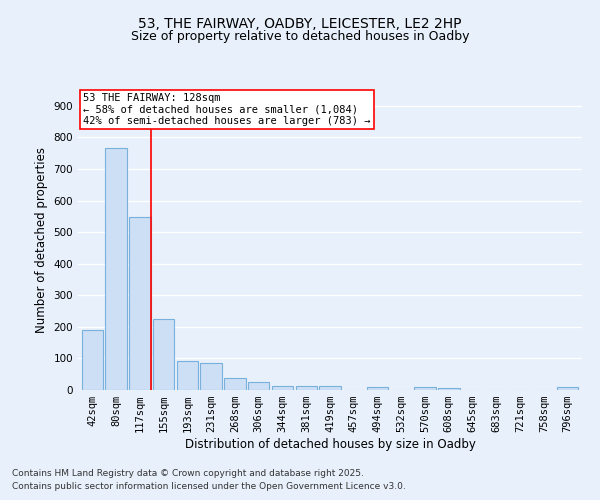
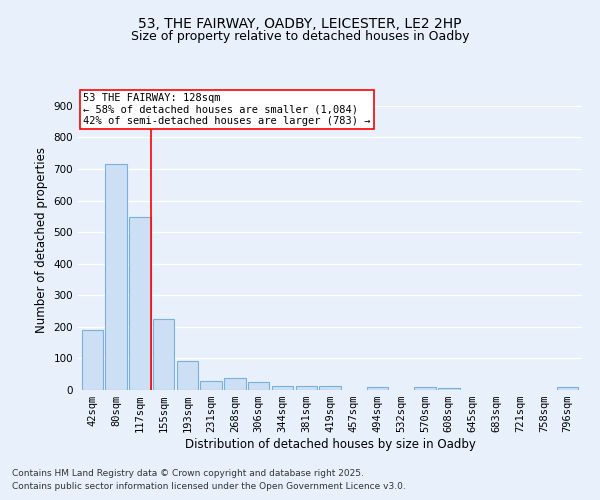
80sqm: 765 -> 715
231sqm: 85 -> 27
